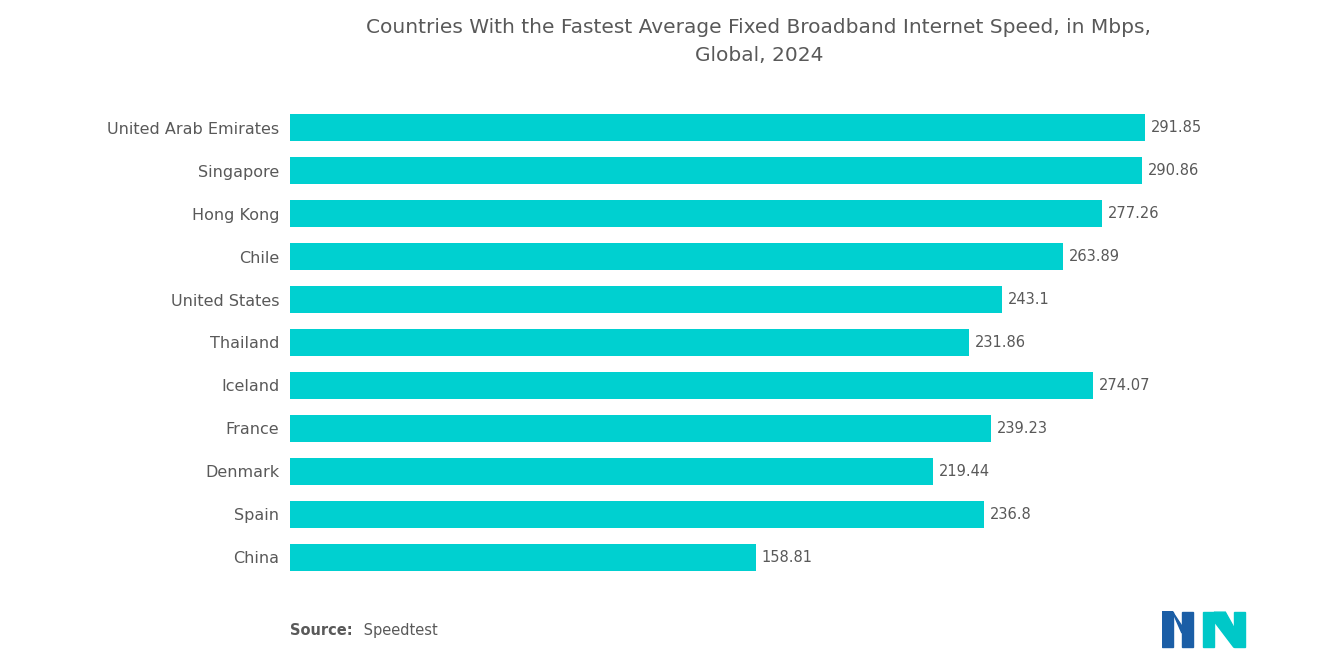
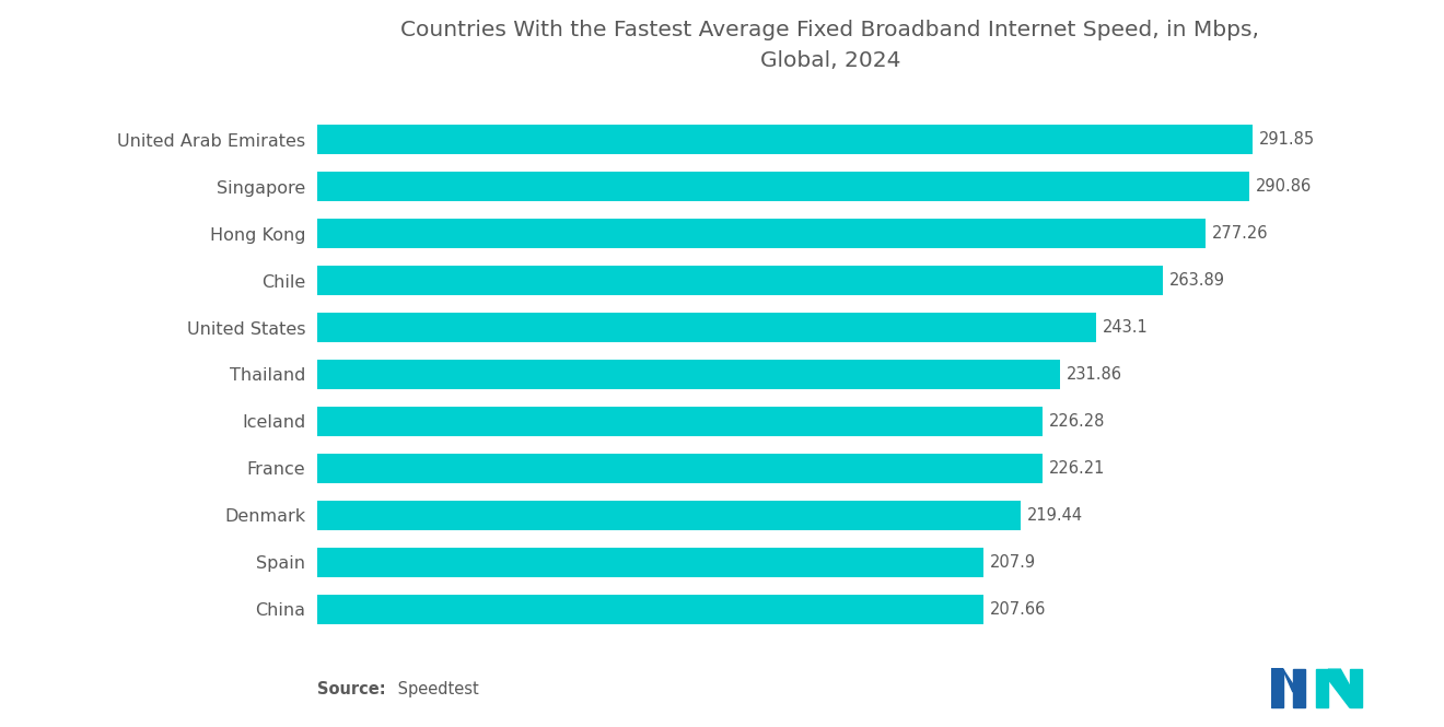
Iceland: 274.07 -> 226.28
France: 239.23 -> 226.21
Spain: 236.8 -> 207.9
China: 158.81 -> 207.66
